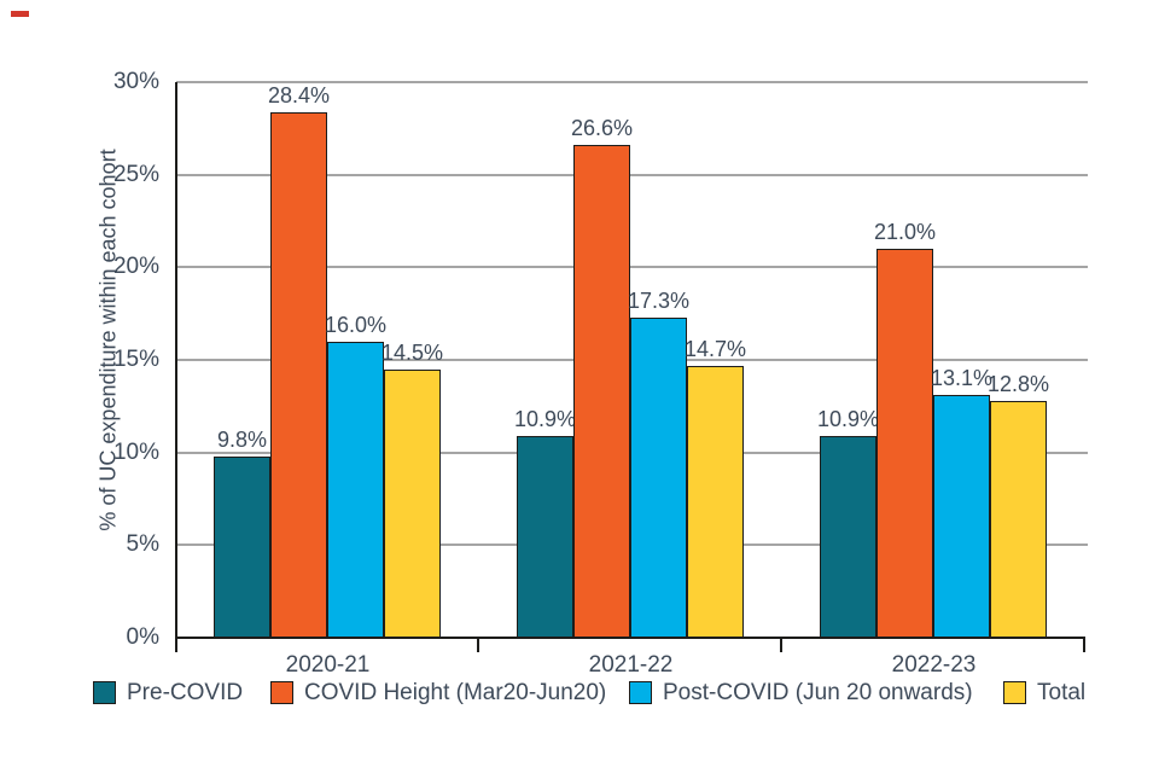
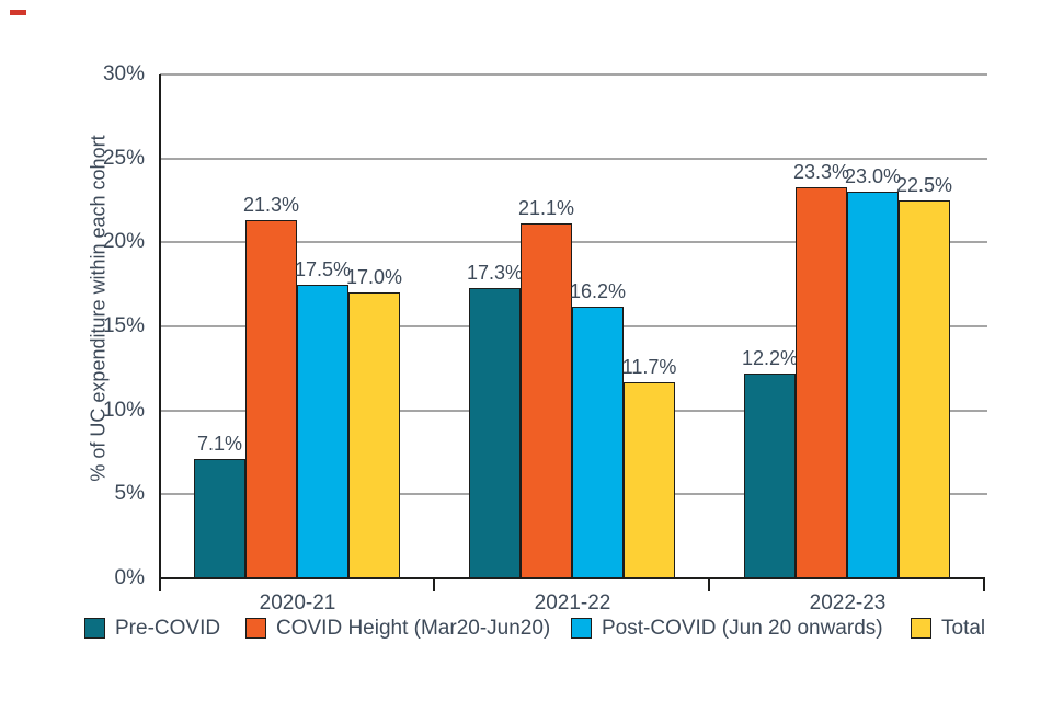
Pre-COVID/2020-21: 9.8% -> 7.1%
COVID Height (Mar20-Jun20)/2020-21: 28.4% -> 21.3%
Post-COVID (Jun 20 onwards)/2020-21: 16.0% -> 17.5%
Total/2020-21: 14.5% -> 17.0%
Pre-COVID/2021-22: 10.9% -> 17.3%
COVID Height (Mar20-Jun20)/2021-22: 26.6% -> 21.1%
Post-COVID (Jun 20 onwards)/2021-22: 17.3% -> 16.2%
Total/2021-22: 14.7% -> 11.7%
Pre-COVID/2022-23: 10.9% -> 12.2%
COVID Height (Mar20-Jun20)/2022-23: 21.0% -> 23.3%
Post-COVID (Jun 20 onwards)/2022-23: 13.1% -> 23.0%
Total/2022-23: 12.8% -> 22.5%
